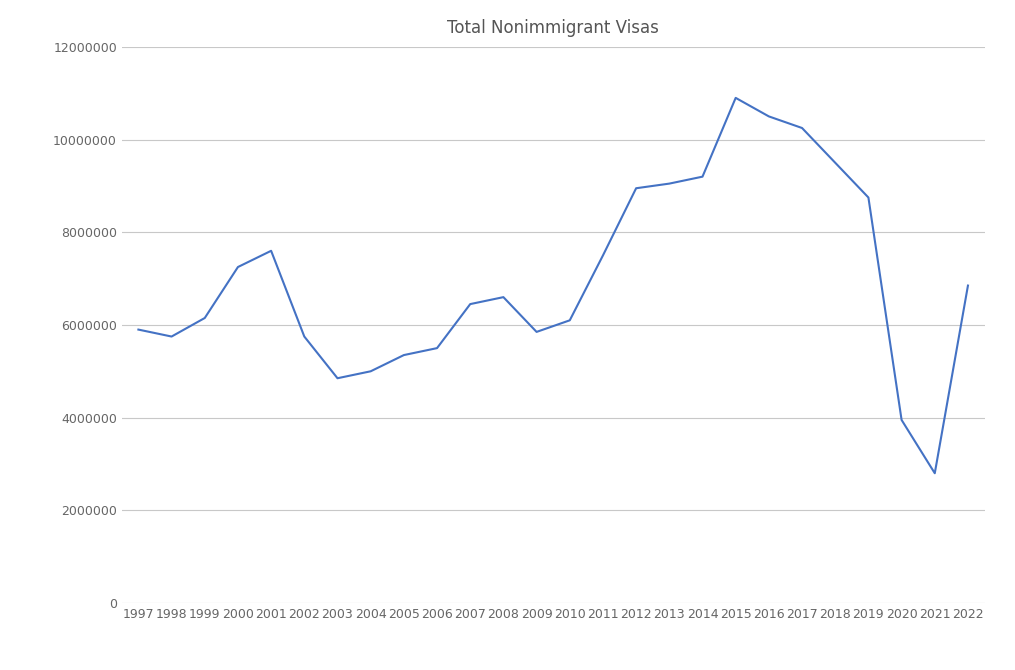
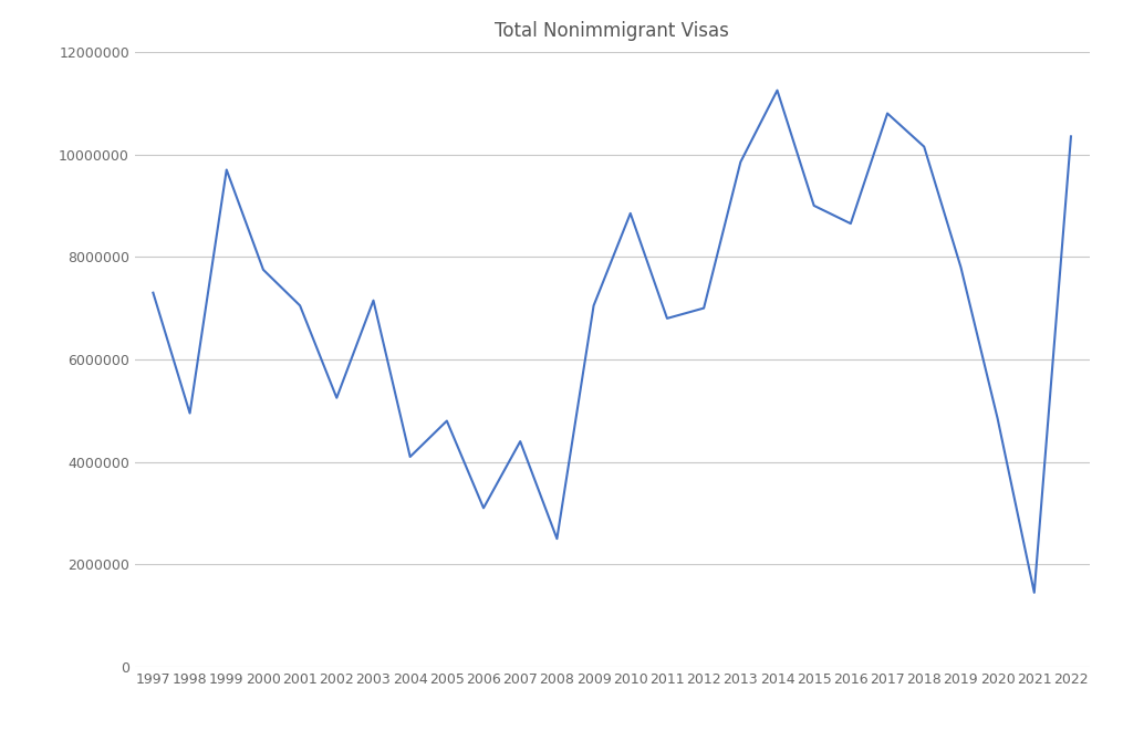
1997: 5900000 -> 7300000
1998: 5750000 -> 4950000
1999: 6150000 -> 9700000
2000: 7250000 -> 7750000
2001: 7600000 -> 7050000
2002: 5750000 -> 5250000
2003: 4850000 -> 7150000
2004: 5000000 -> 4100000
2005: 5350000 -> 4800000
2006: 5500000 -> 3100000
2007: 6450000 -> 4400000
2008: 6600000 -> 2500000
2009: 5850000 -> 7050000
2010: 6100000 -> 8850000
2011: 7500000 -> 6800000
2012: 8950000 -> 7000000
2013: 9050000 -> 9850000
2014: 9200000 -> 11250000
2015: 10900000 -> 9000000
2016: 10500000 -> 8650000
2017: 10250000 -> 10800000
2018: 9500000 -> 10150000
2019: 8750000 -> 7800000
2020: 3950000 -> 4850000
2021: 2800000 -> 1450000
2022: 6850000 -> 10350000
